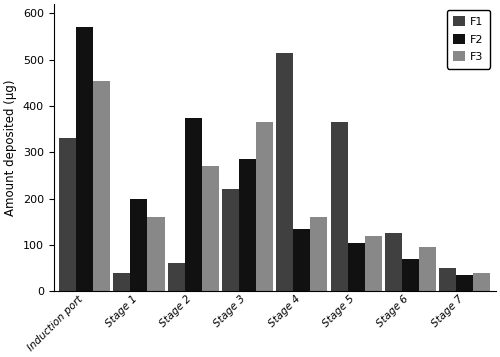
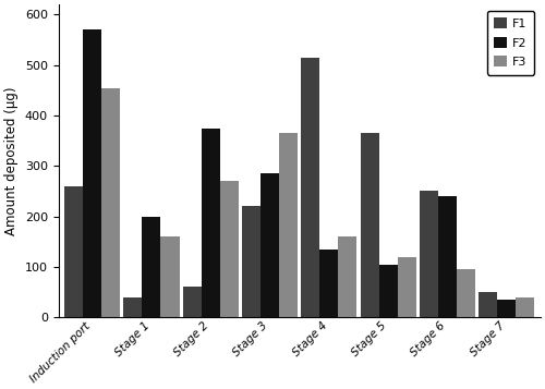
F1/Induction port: 330 -> 260
F1/Stage 6: 125 -> 250
F2/Stage 6: 70 -> 240
